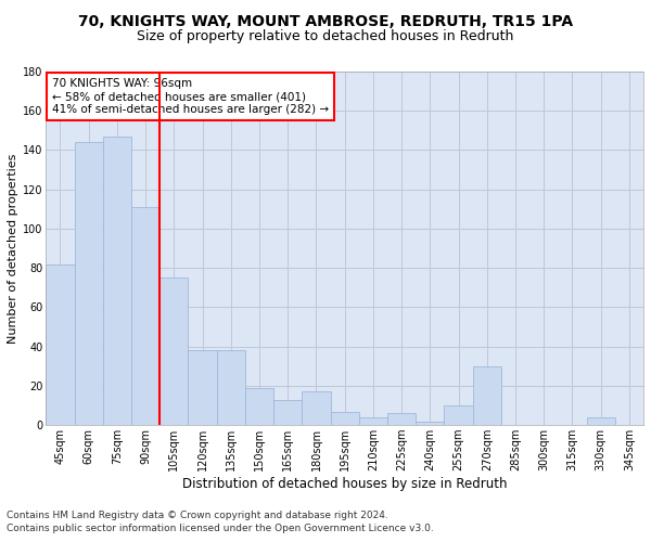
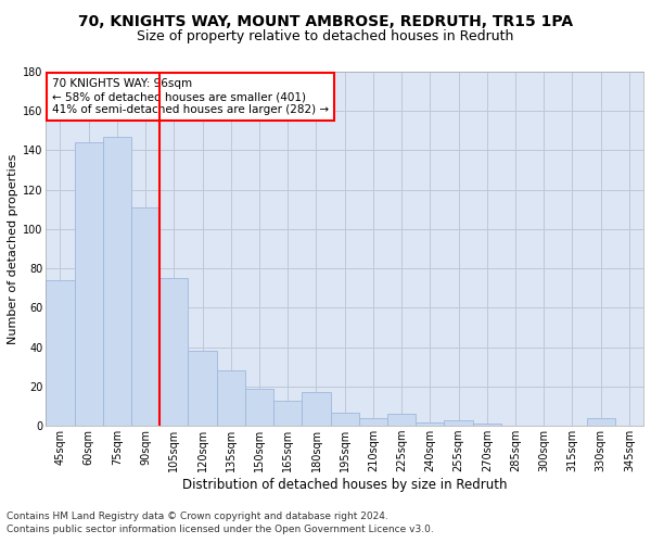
45sqm: 82 -> 74
135sqm: 38 -> 28
255sqm: 10 -> 3
270sqm: 30 -> 1
